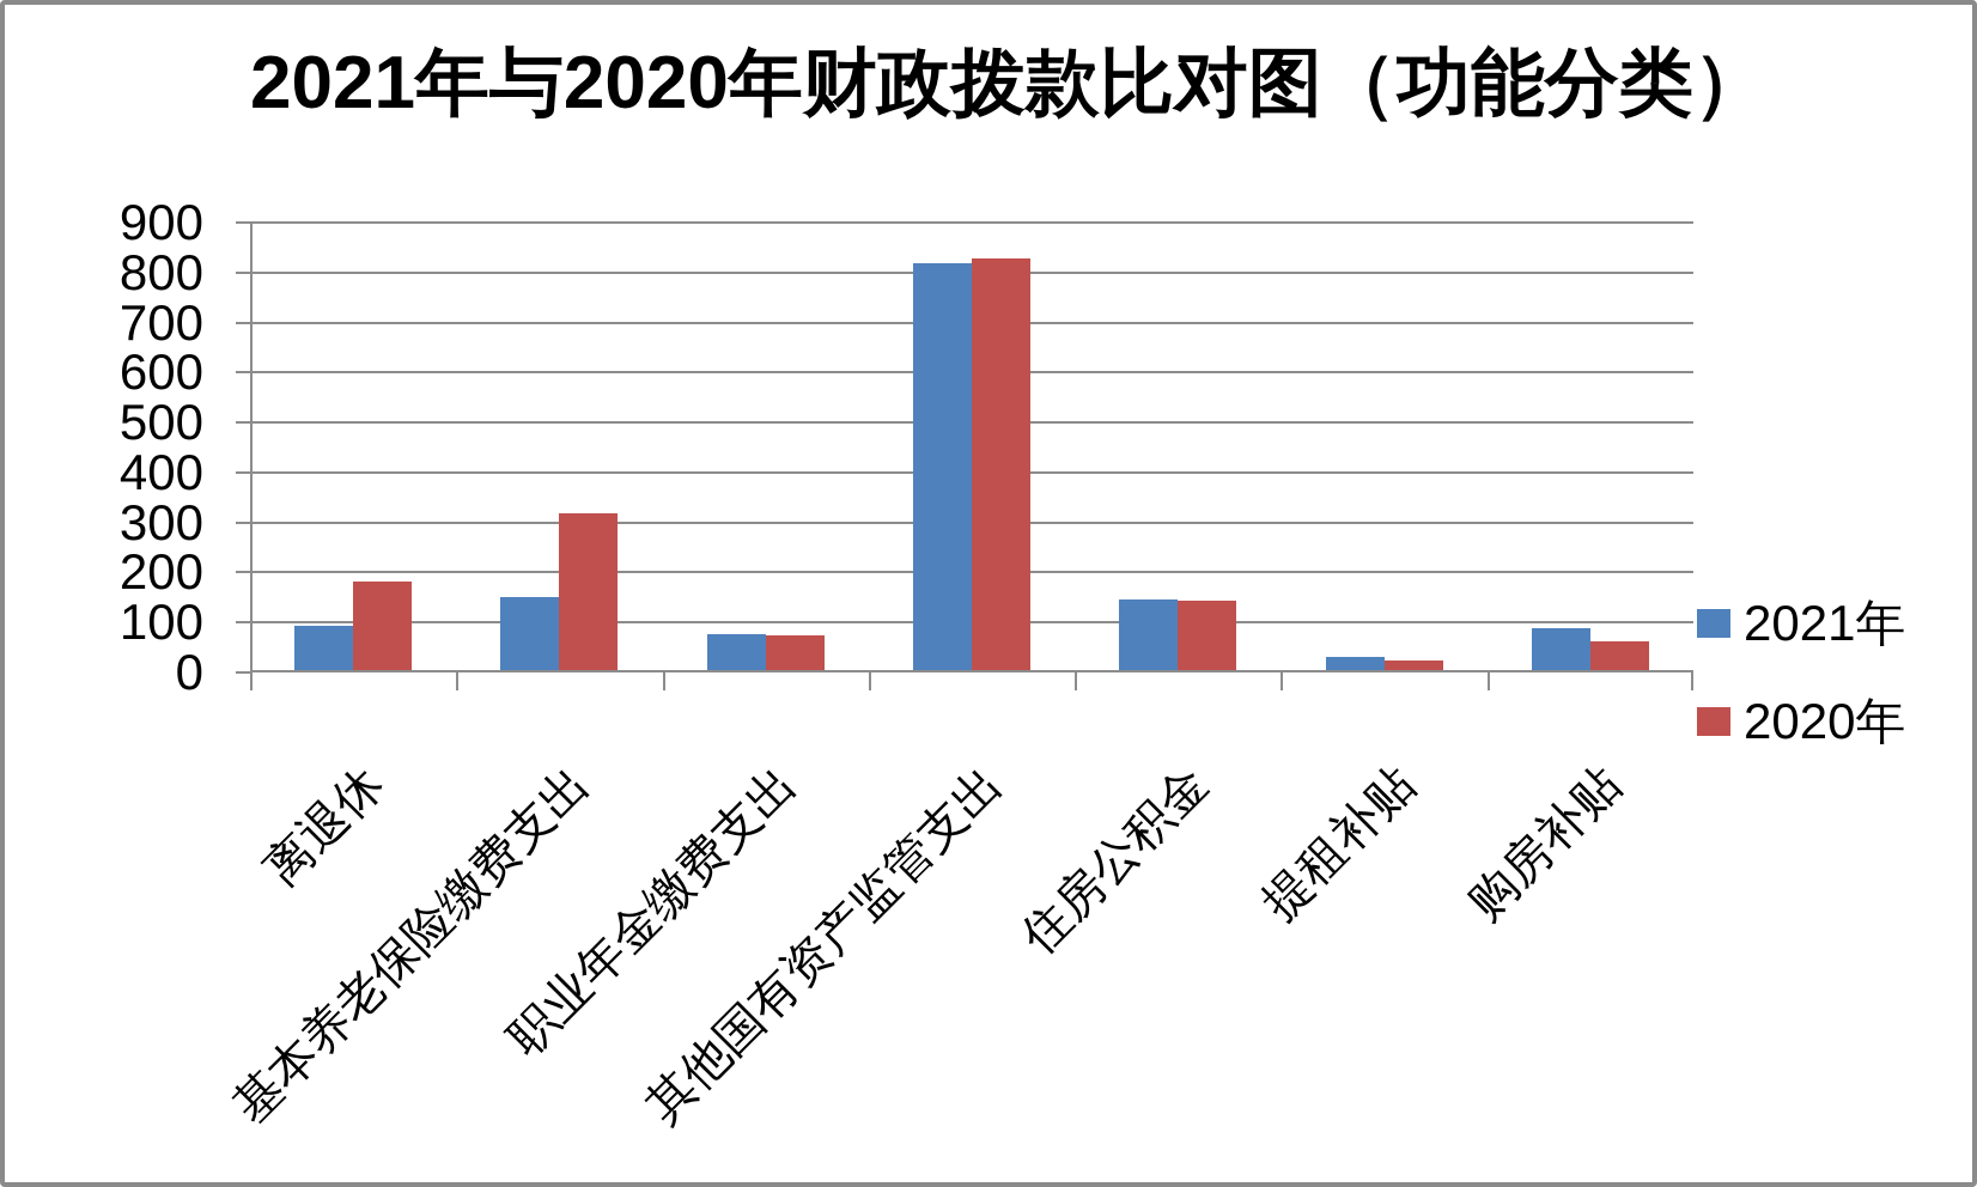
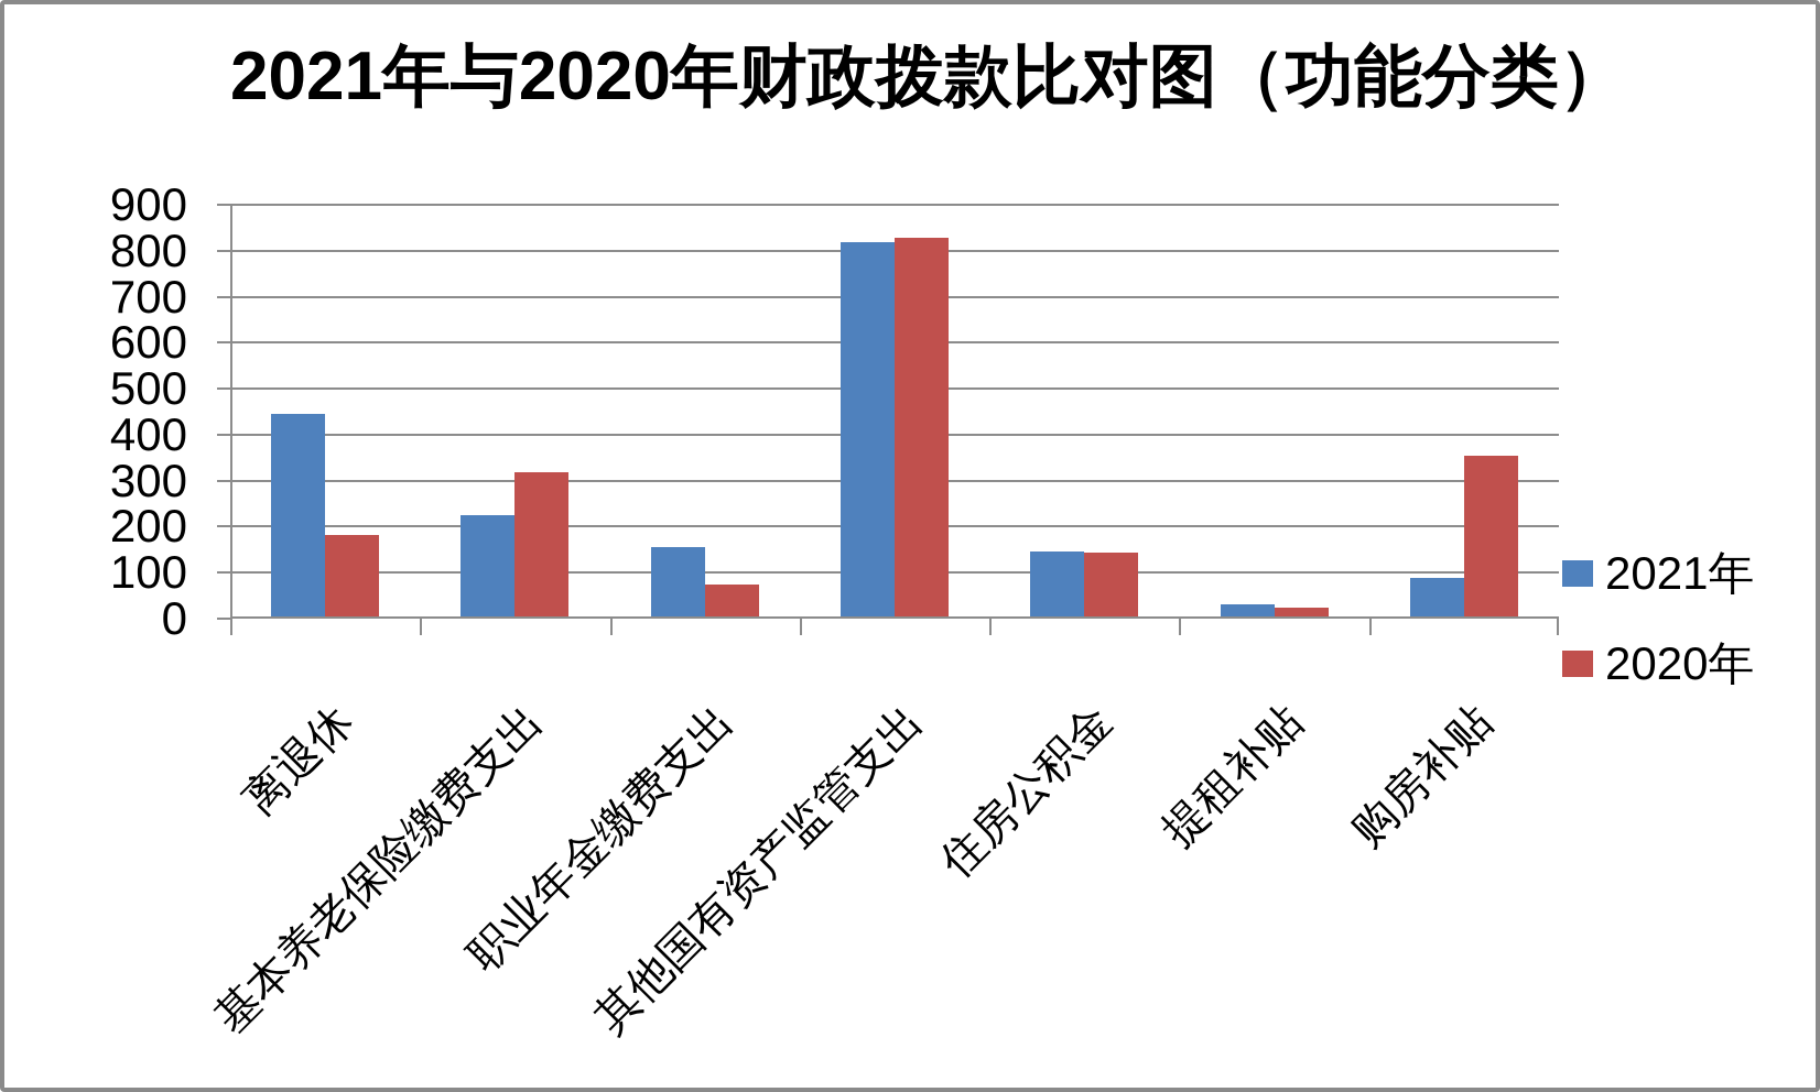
2021年/离退休: 90 -> 440
2021年/基本养老保险缴费支出: 140 -> 220
2021年/职业年金缴费支出: 70 -> 150
2020年/购房补贴: 60 -> 350
